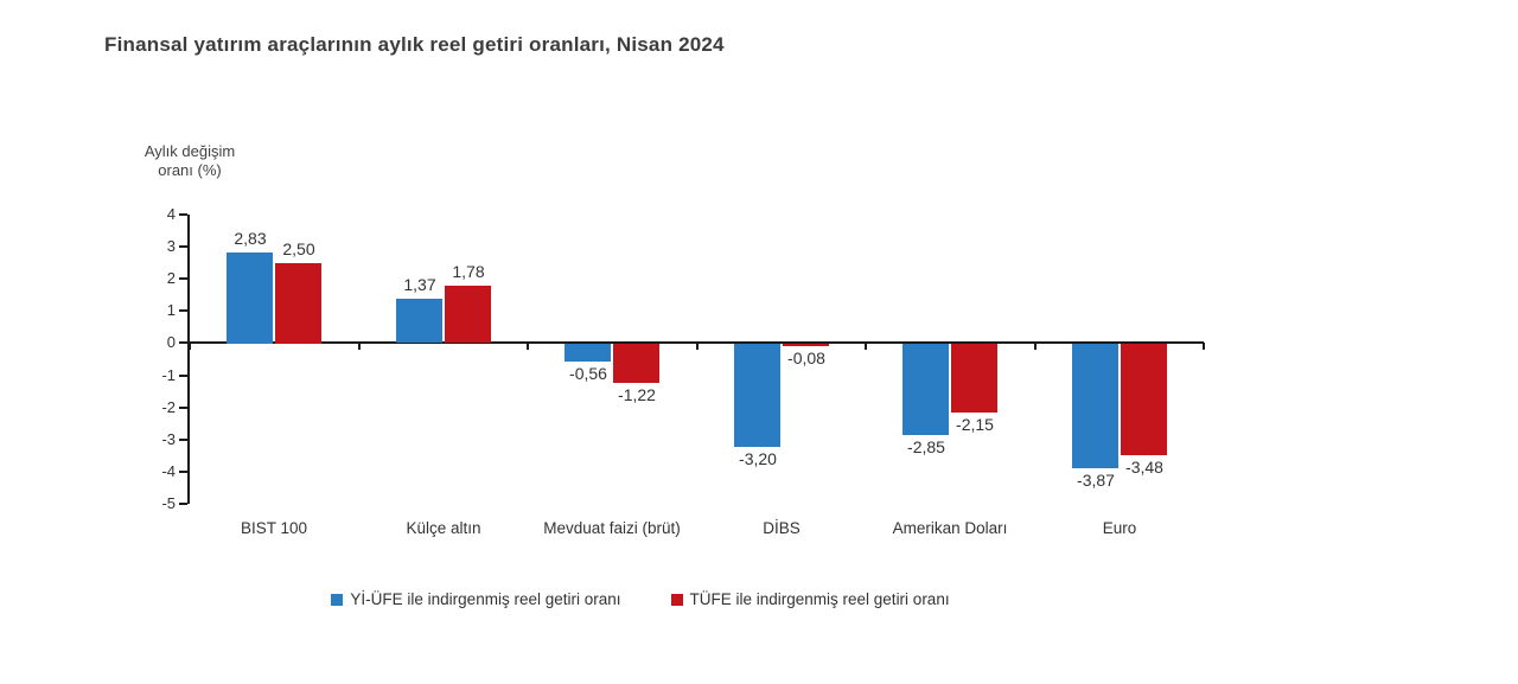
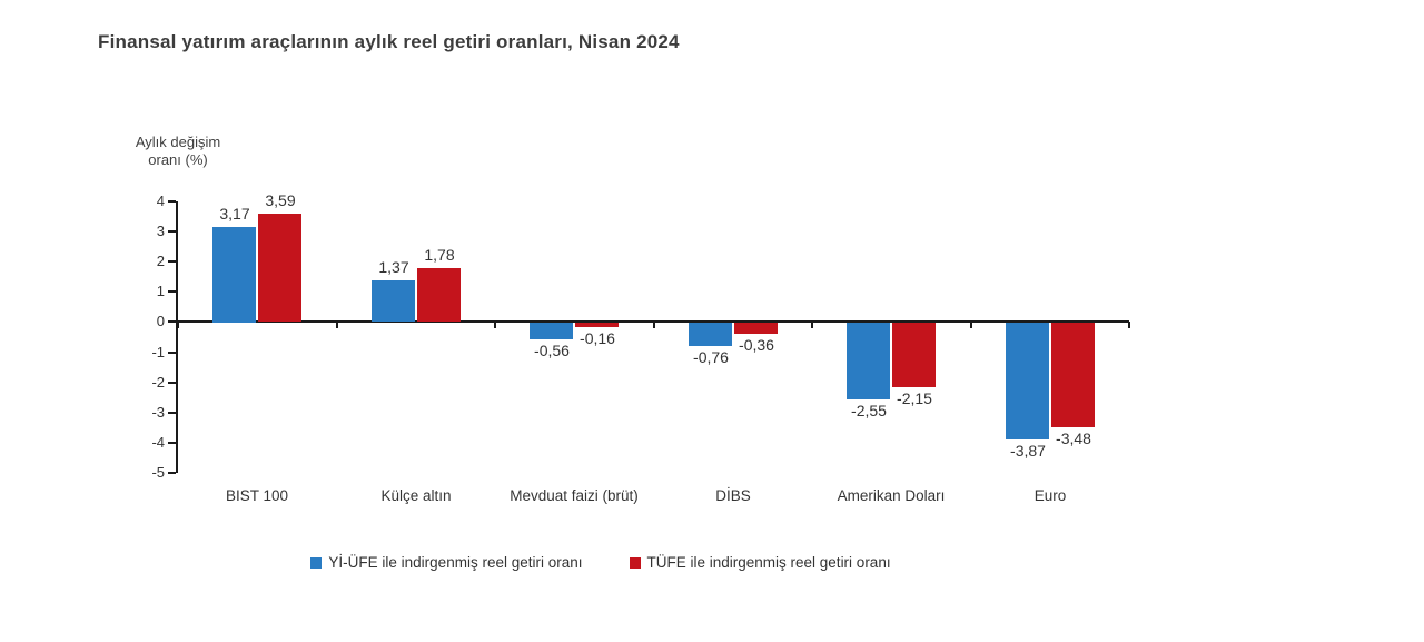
Yİ-ÜFE ile indirgenmiş reel getiri oranı/BIST 100: 2,83 -> 3,17
TÜFE ile indirgenmiş reel getiri oranı/BIST 100: 2,50 -> 3,59
TÜFE ile indirgenmiş reel getiri oranı/Mevduat faizi (brüt): -1,22 -> -0,16
Yİ-ÜFE ile indirgenmiş reel getiri oranı/DİBS: -3,20 -> -0,76
TÜFE ile indirgenmiş reel getiri oranı/DİBS: -0,08 -> -0,36
Yİ-ÜFE ile indirgenmiş reel getiri oranı/Amerikan Doları: -2,85 -> -2,55
